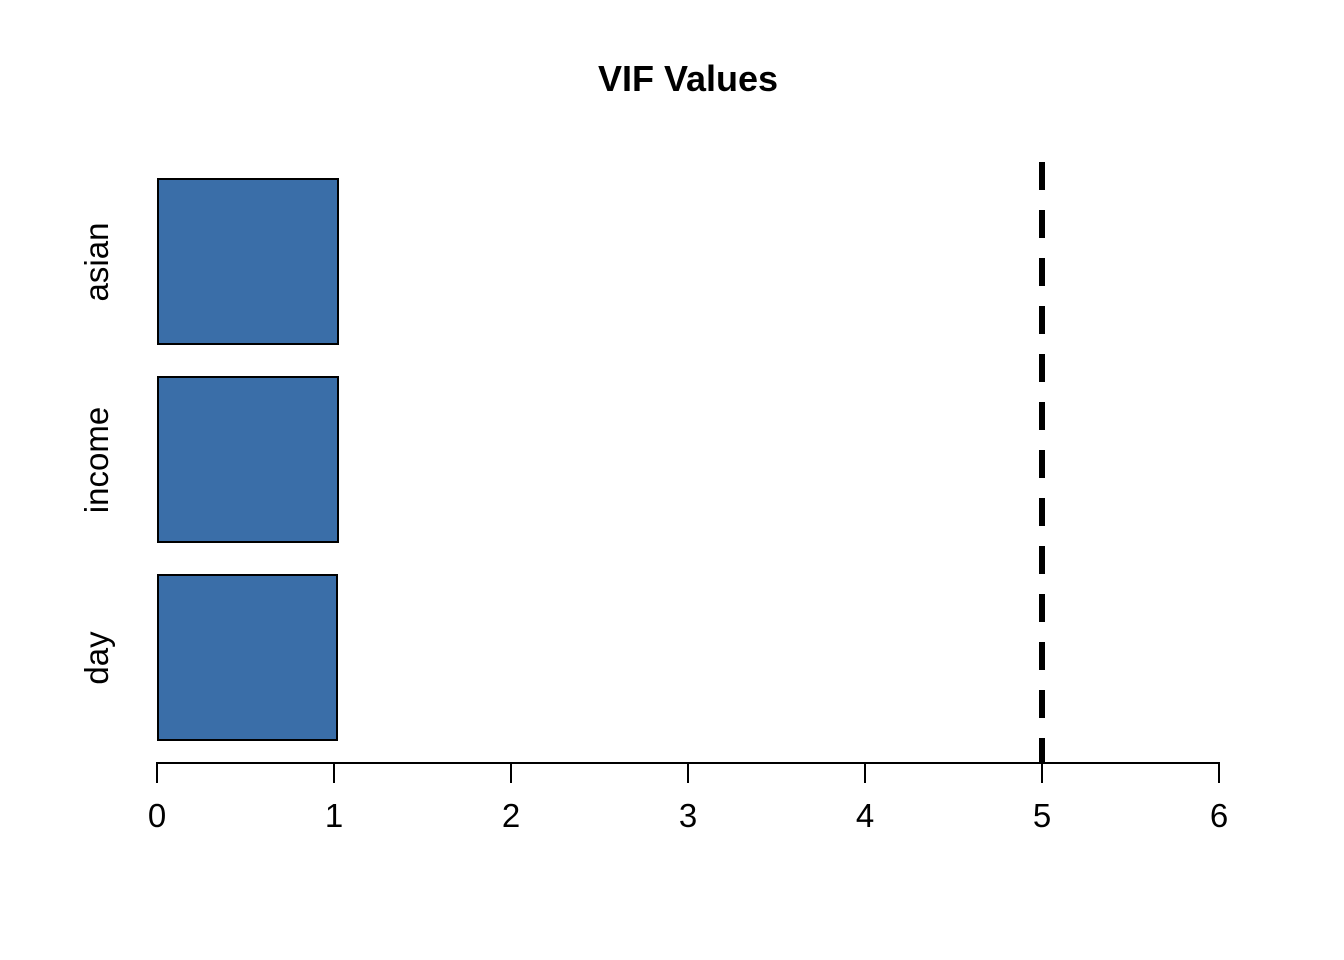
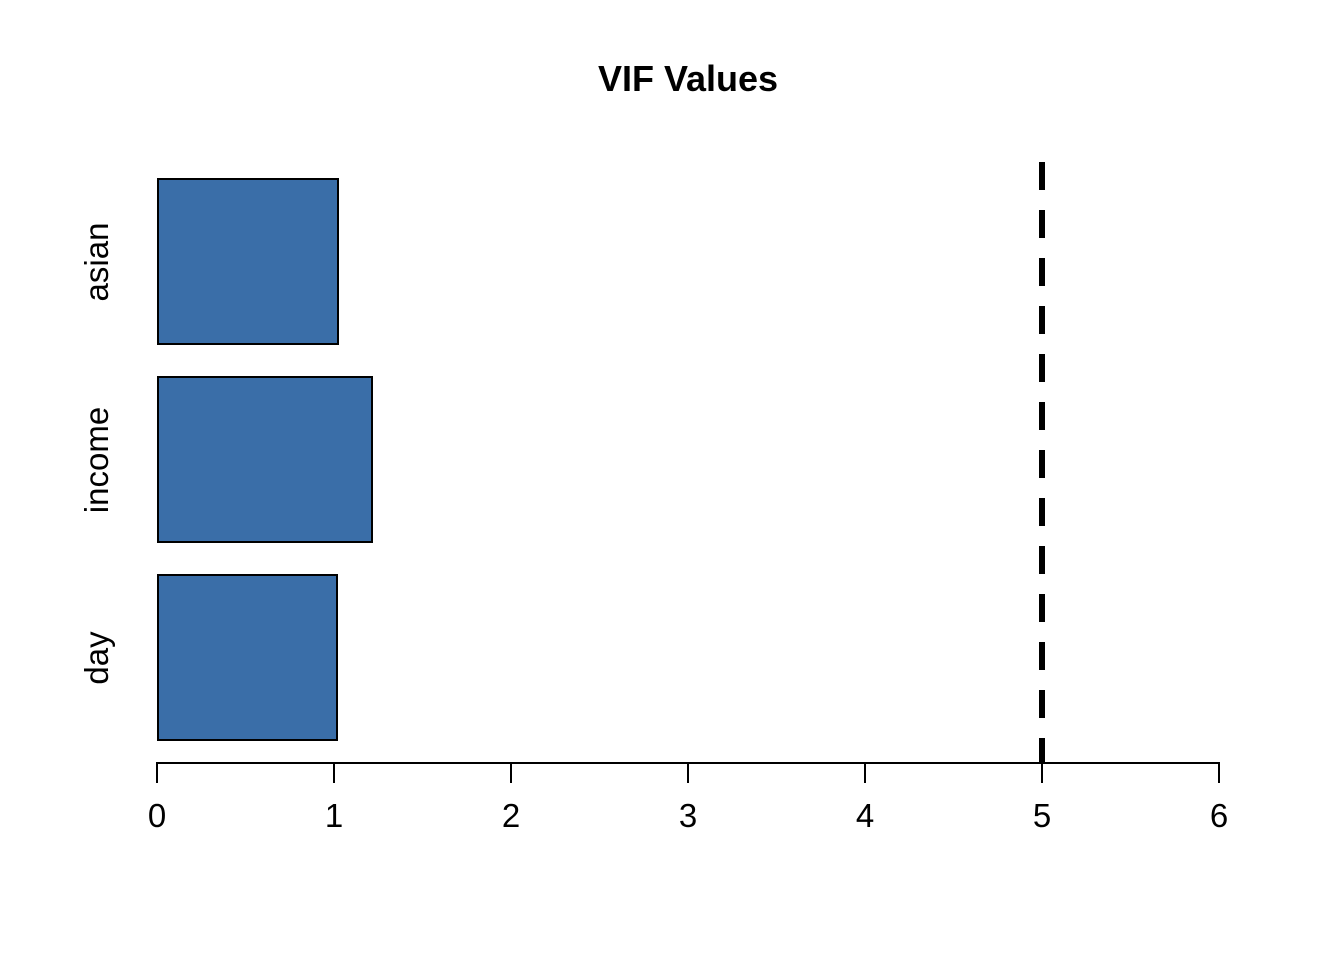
income: 1.03 -> 1.22
